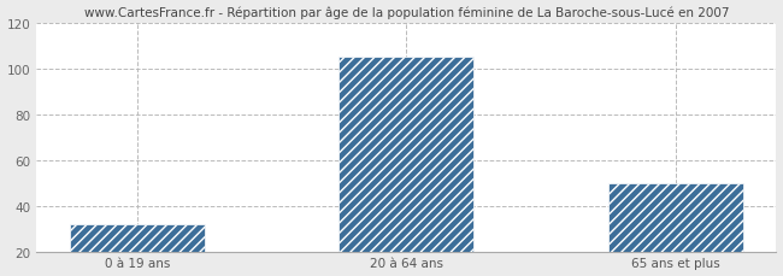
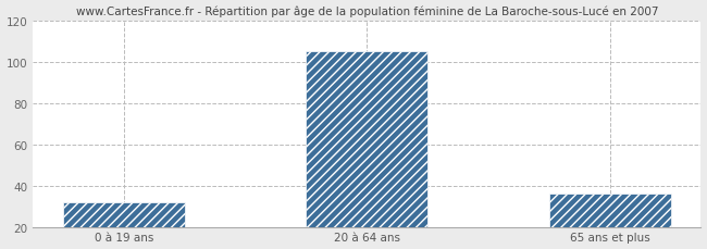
65 ans et plus: 50 -> 36
